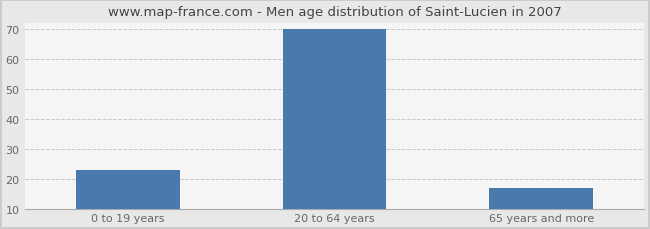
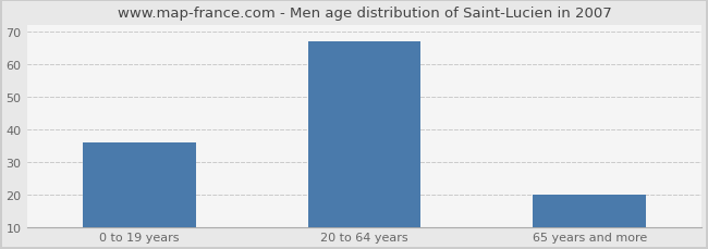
0 to 19 years: 23 -> 36
20 to 64 years: 70 -> 67
65 years and more: 17 -> 20
